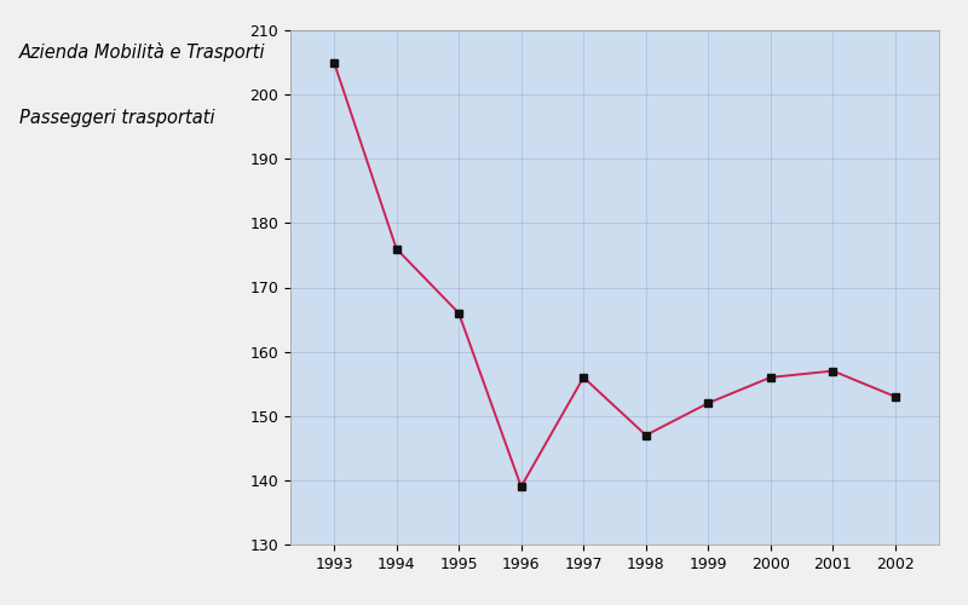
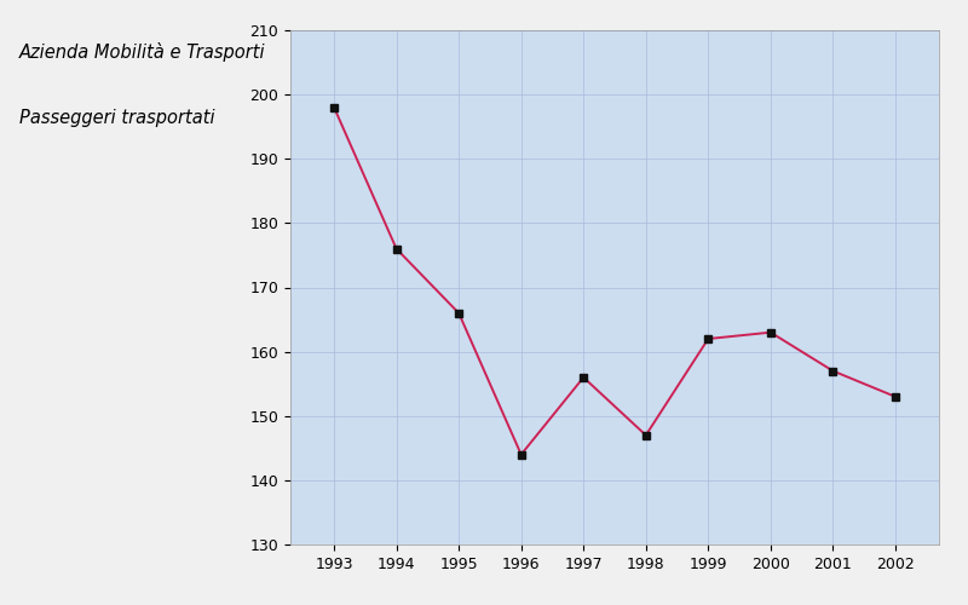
1993: 205 -> 198
1996: 139 -> 144
1999: 152 -> 162
2000: 156 -> 163
